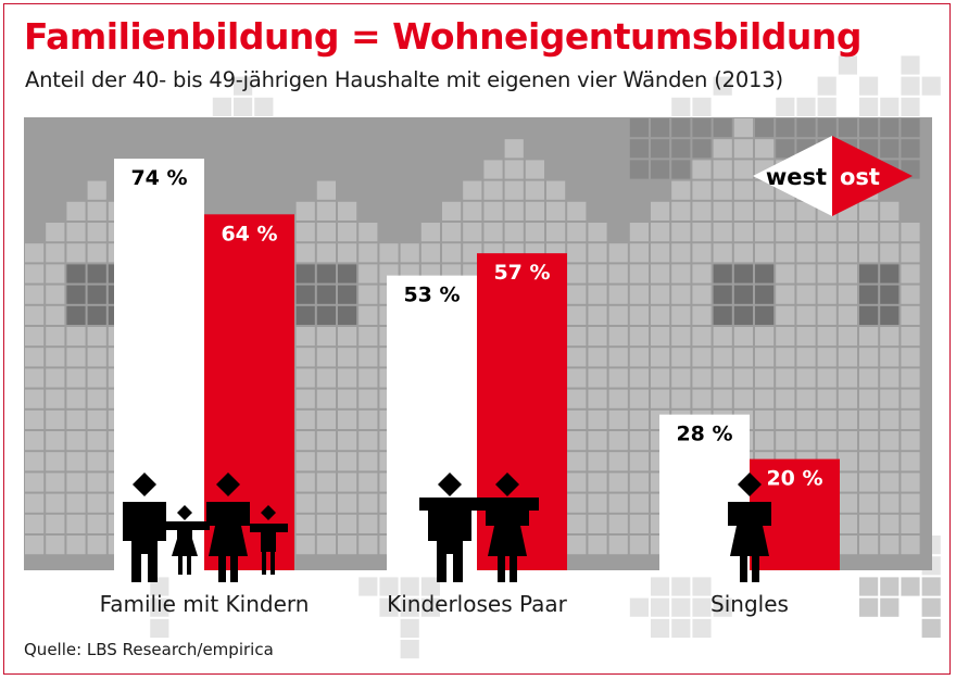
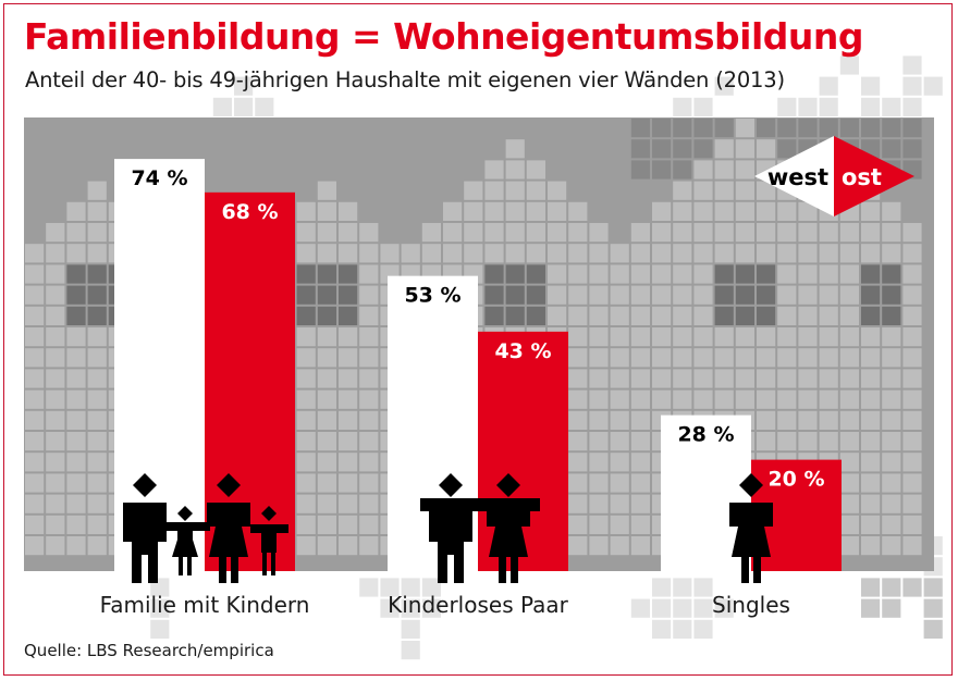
ost/Familie mit Kindern: 64 -> 68
ost/Kinderloses Paar: 57 -> 43
